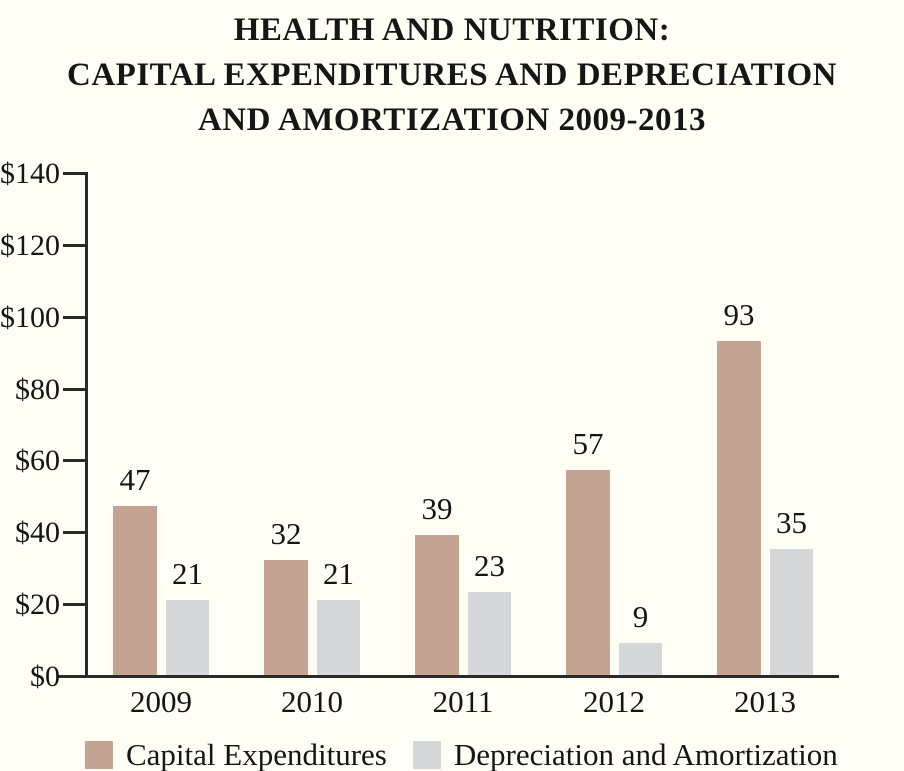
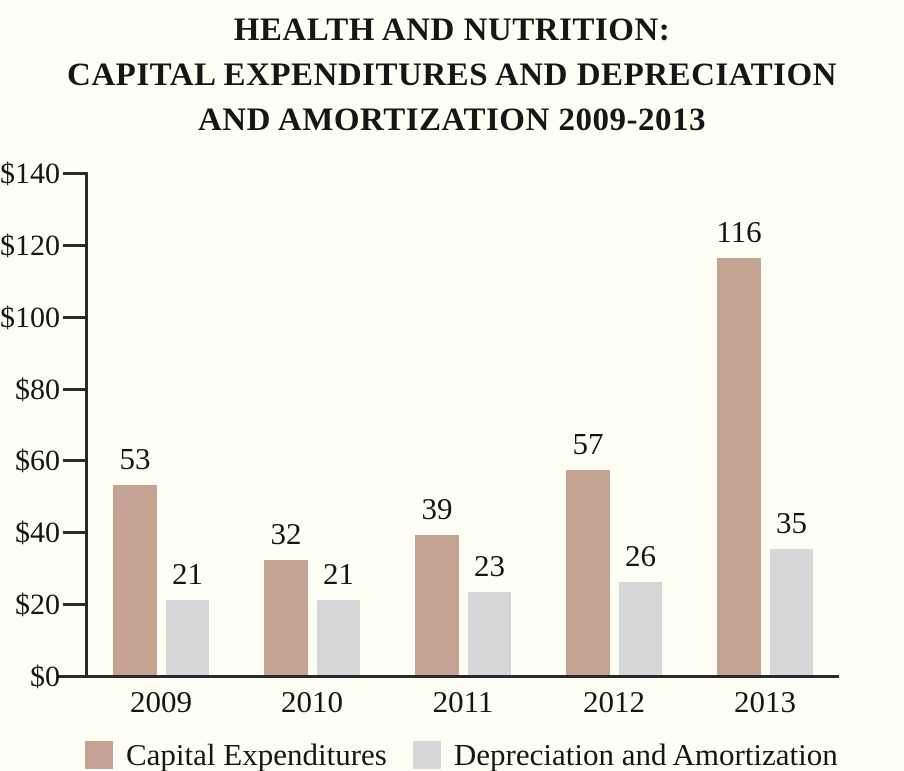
Capital Expenditures/2009: 47 -> 53
Depreciation and Amortization/2012: 9 -> 26
Capital Expenditures/2013: 93 -> 116
